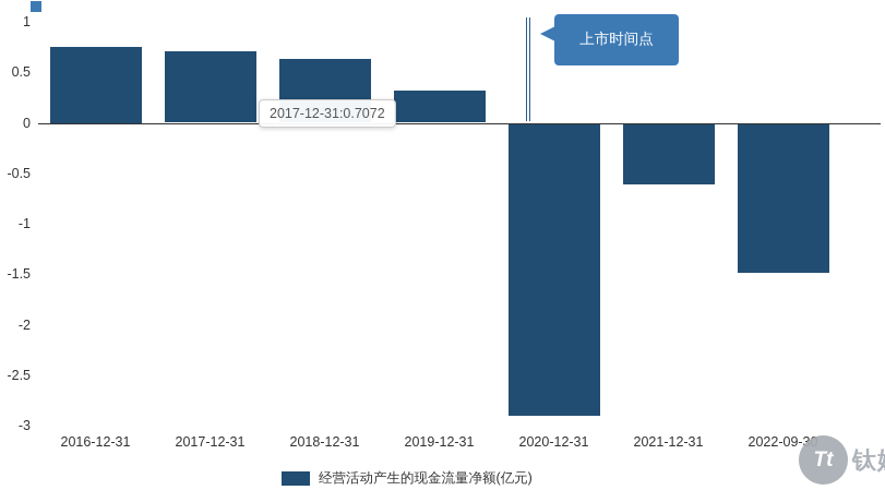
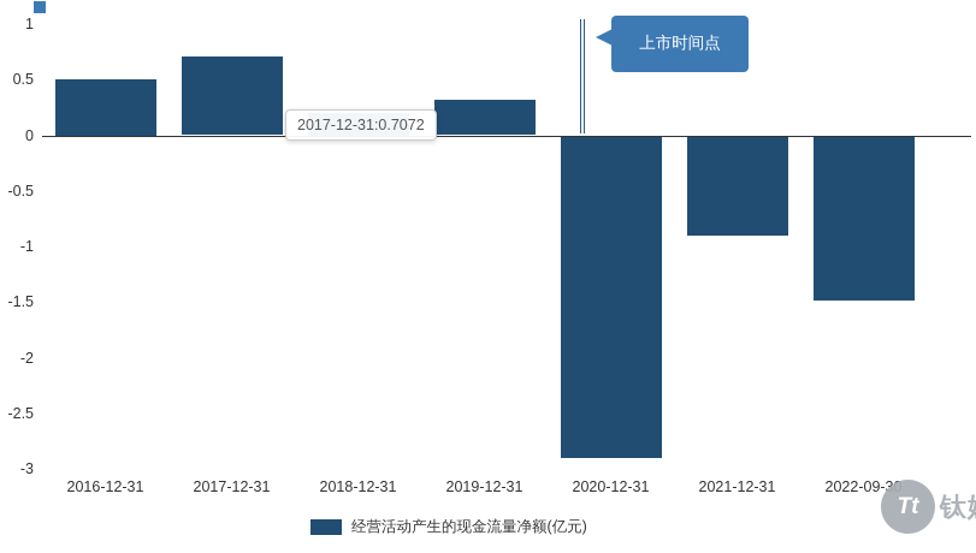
2016-12-31: 0.8 -> 0.5
2018-12-31: 0.6 -> 0.2
2021-12-31: -0.6 -> -0.9
